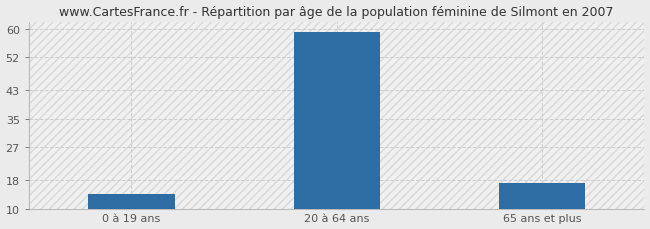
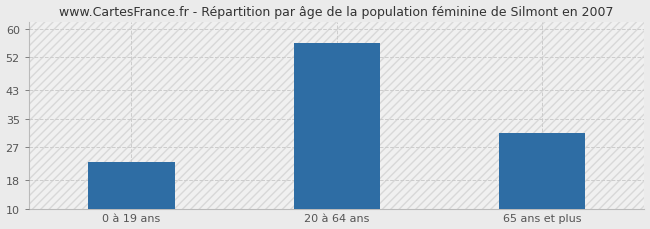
0 à 19 ans: 14 -> 23
20 à 64 ans: 59 -> 56
65 ans et plus: 17 -> 31
